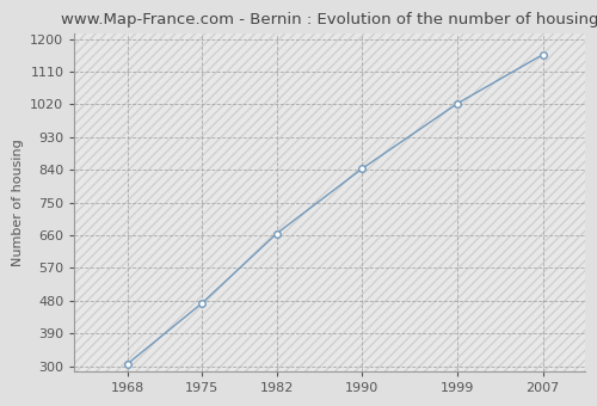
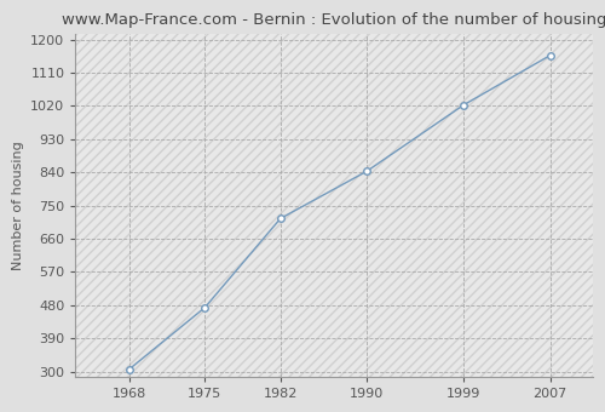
1982: 665 -> 715
